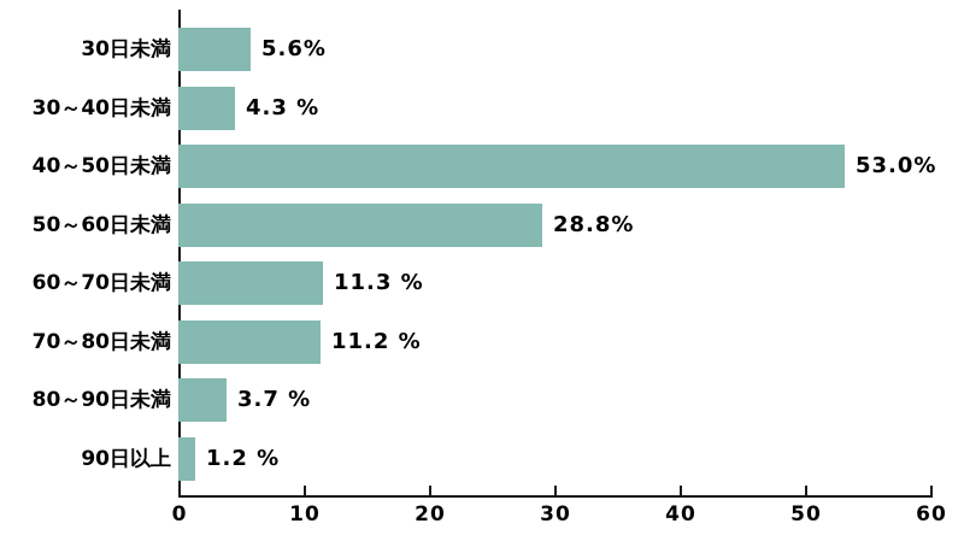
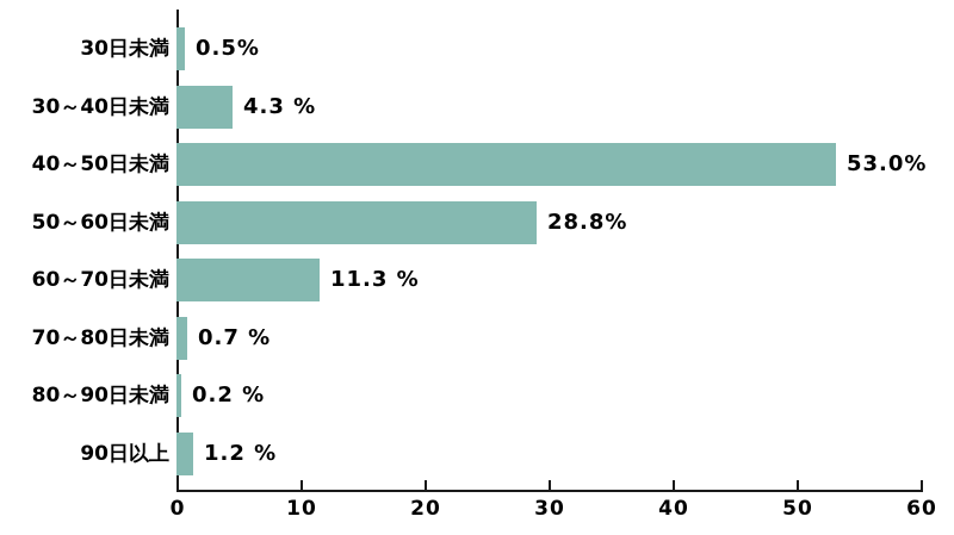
30日未満: 5.6% -> 0.5%
70～80日未満: 11.2 -> 0.7
80～90日未満: 3.7 -> 0.2
